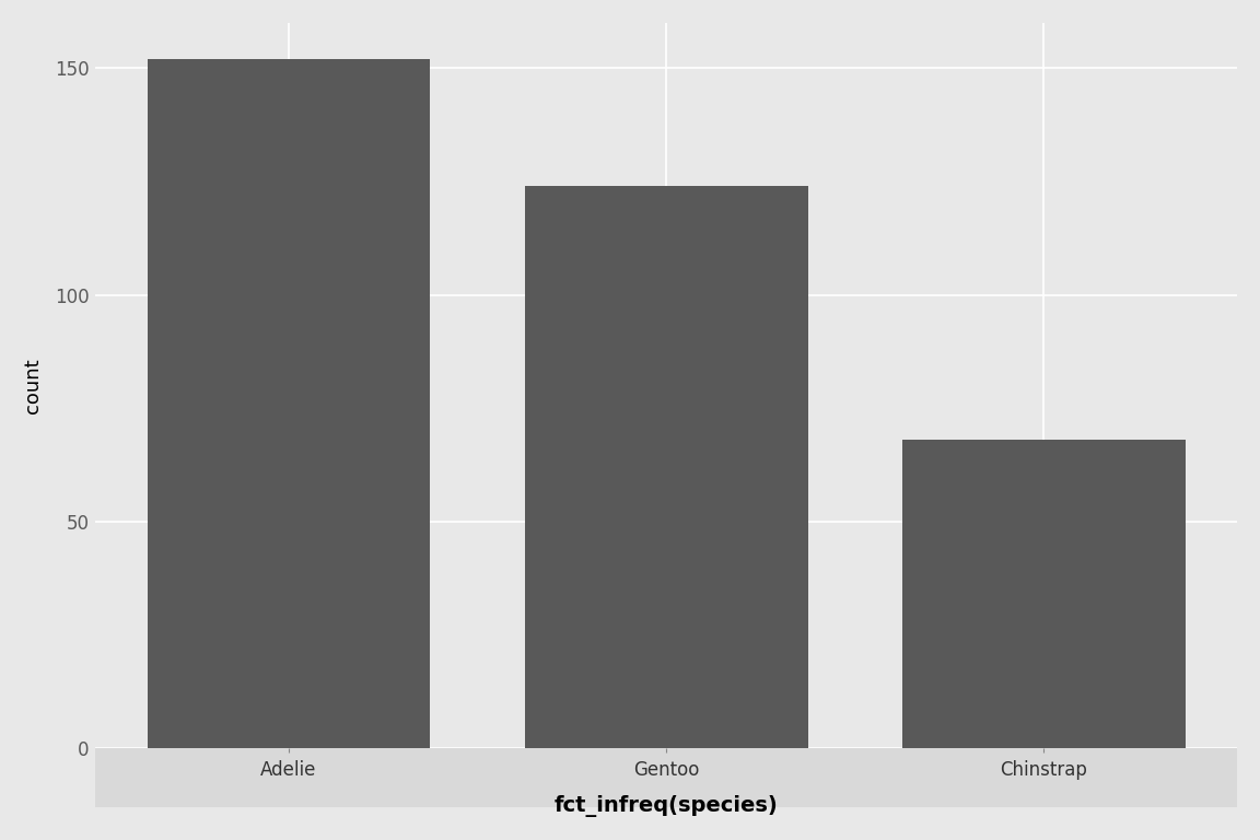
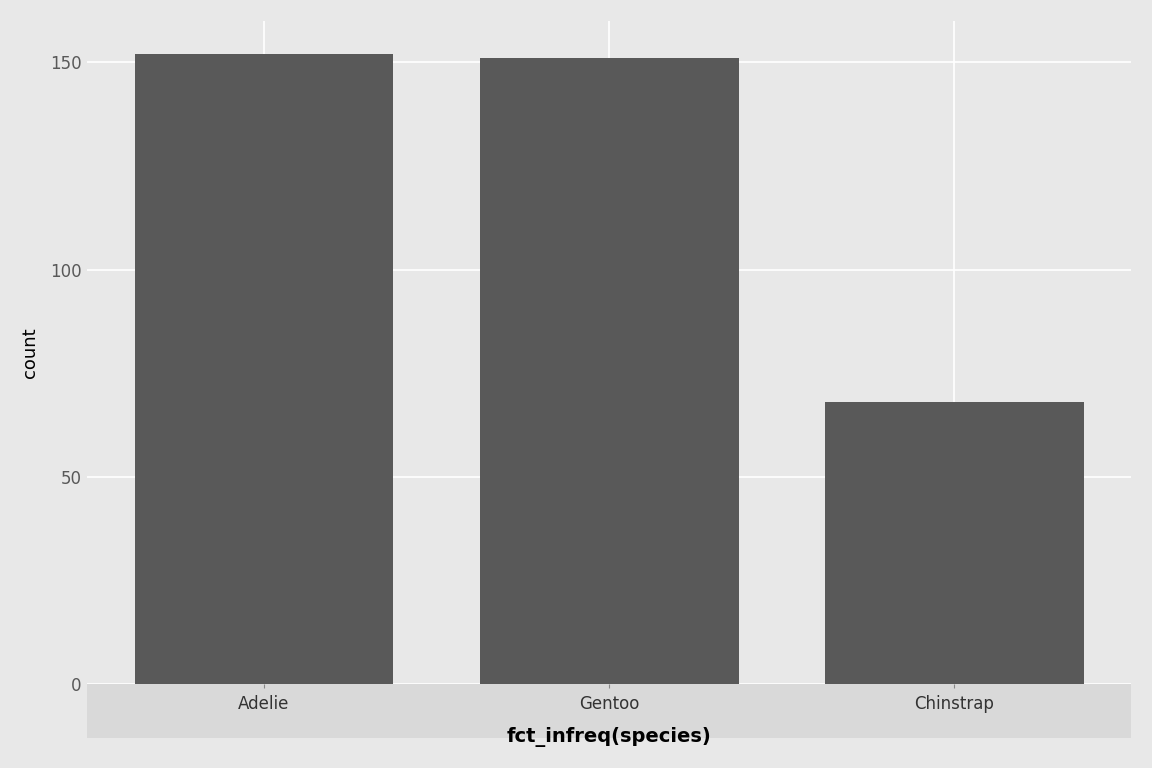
Gentoo: 124 -> 151
